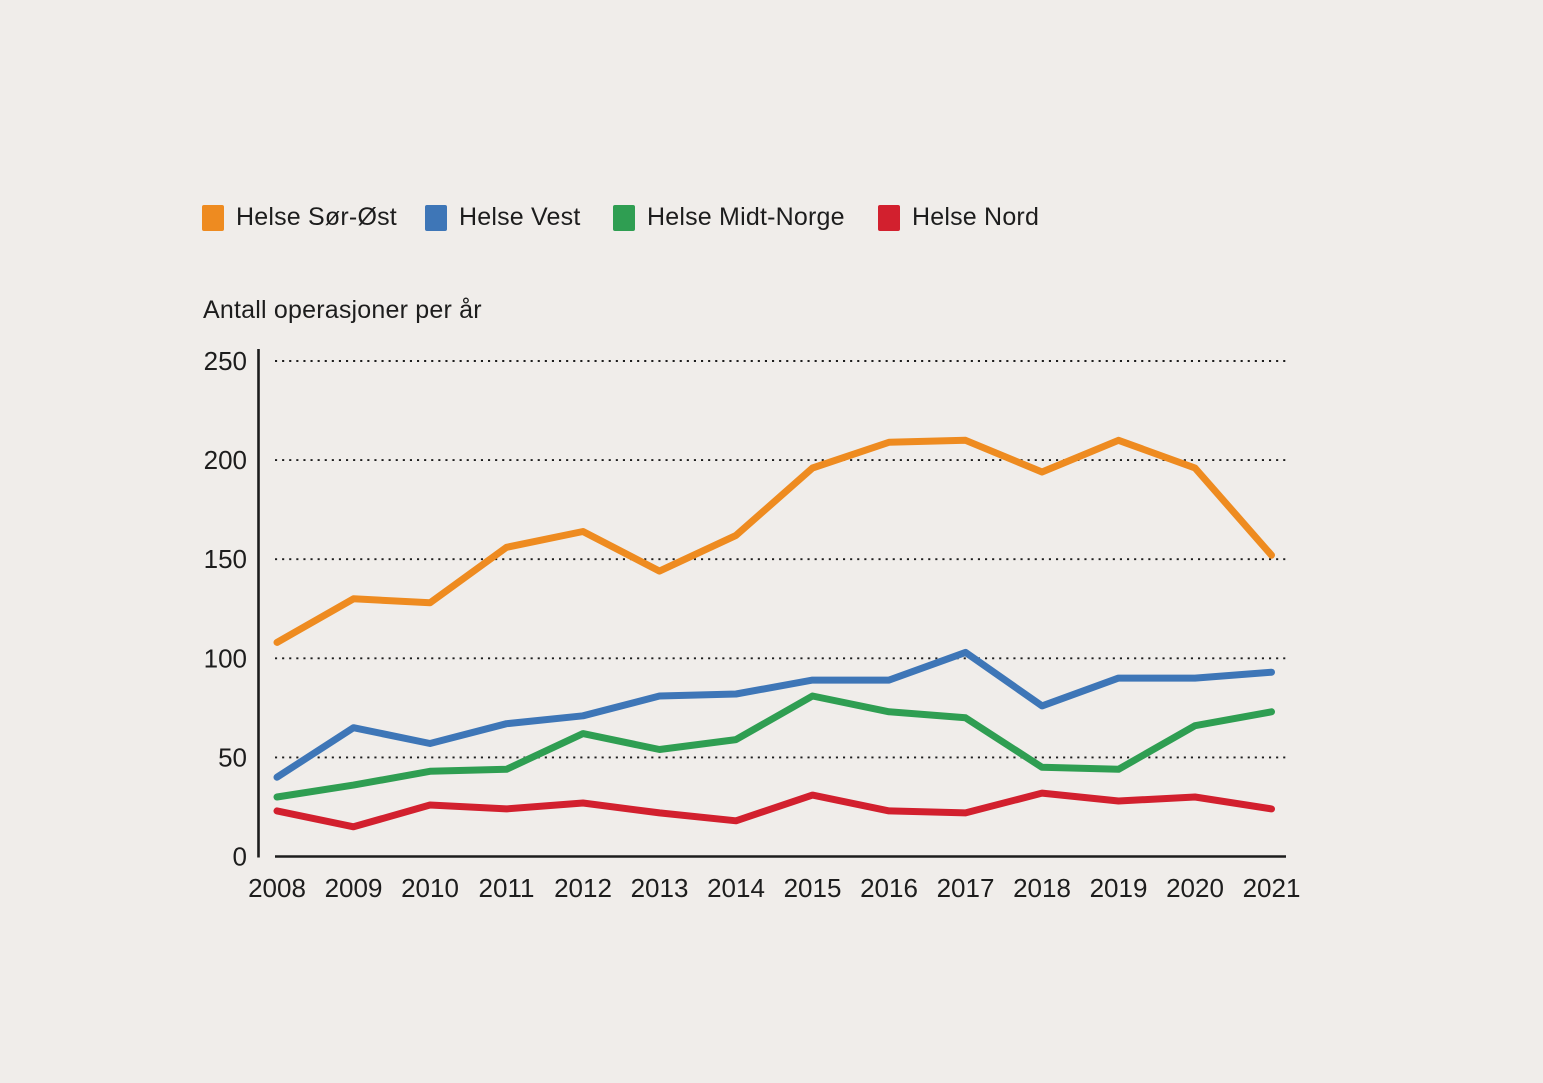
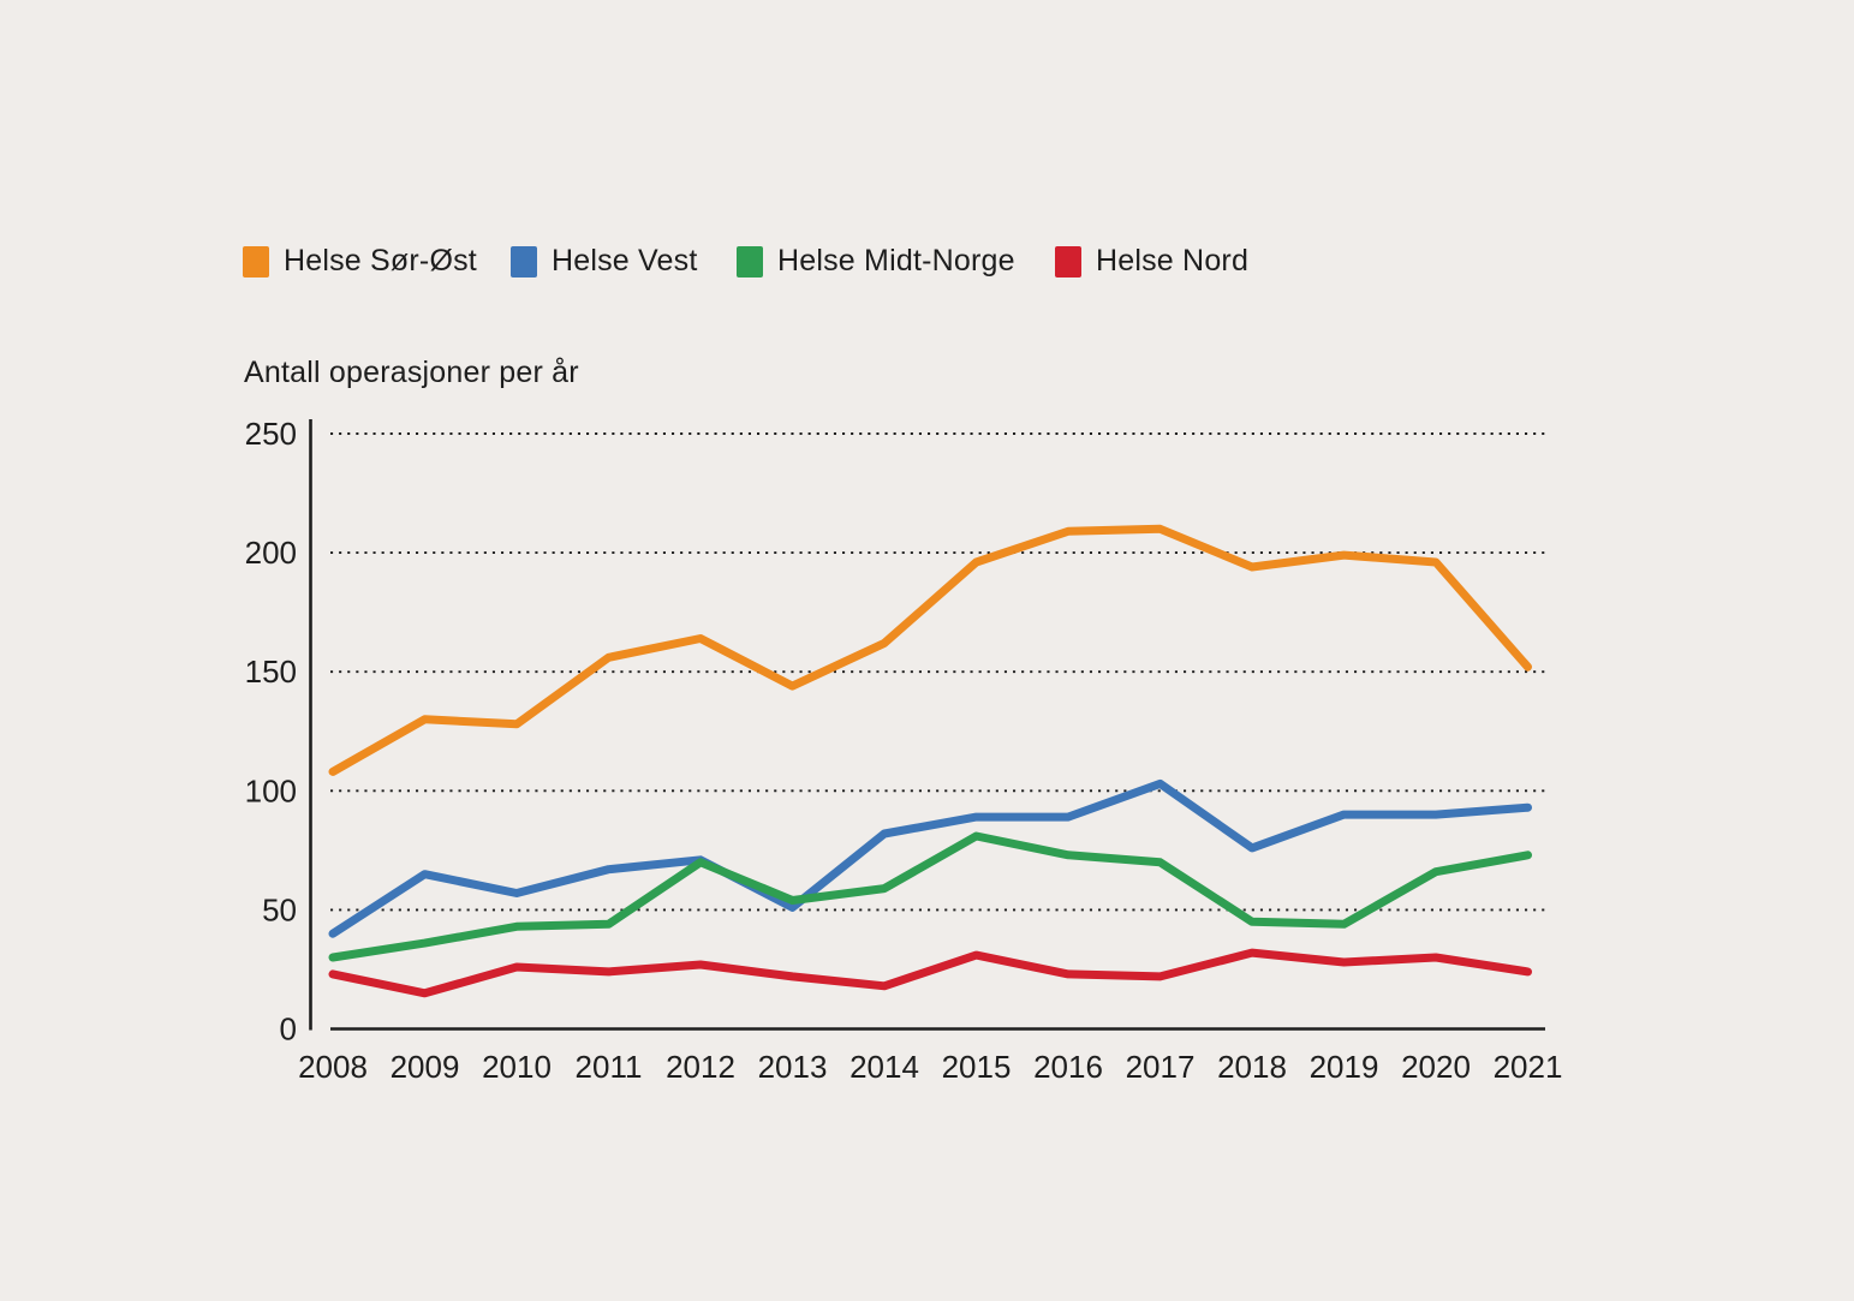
Helse Midt-Norge/2012: 62 -> 70
Helse Vest/2013: 81 -> 51
Helse Sør-Øst/2019: 210 -> 199
